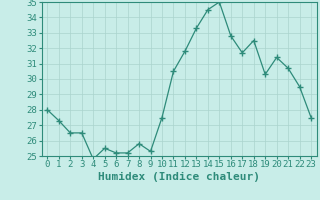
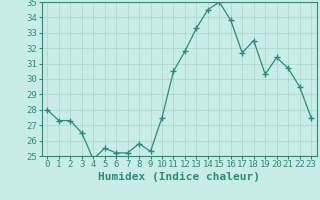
2: 26.5 -> 27.3
16: 32.8 -> 33.8
